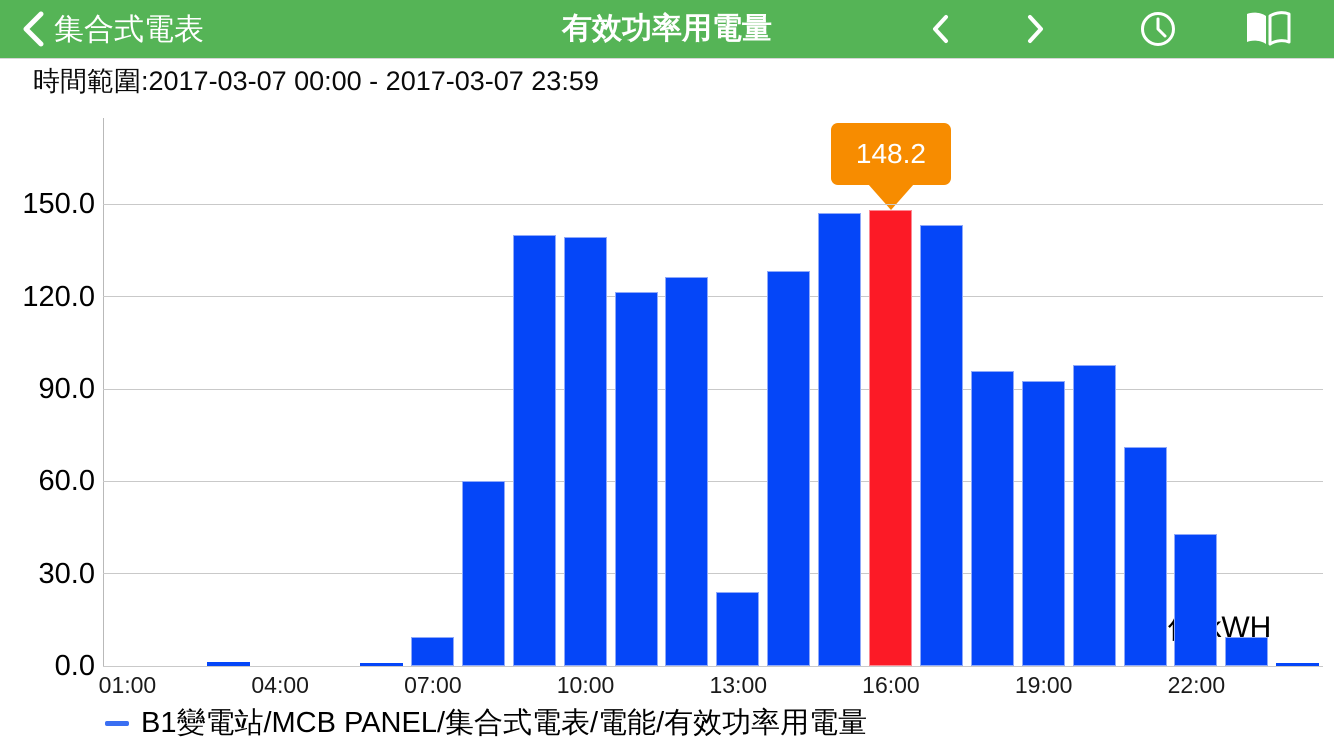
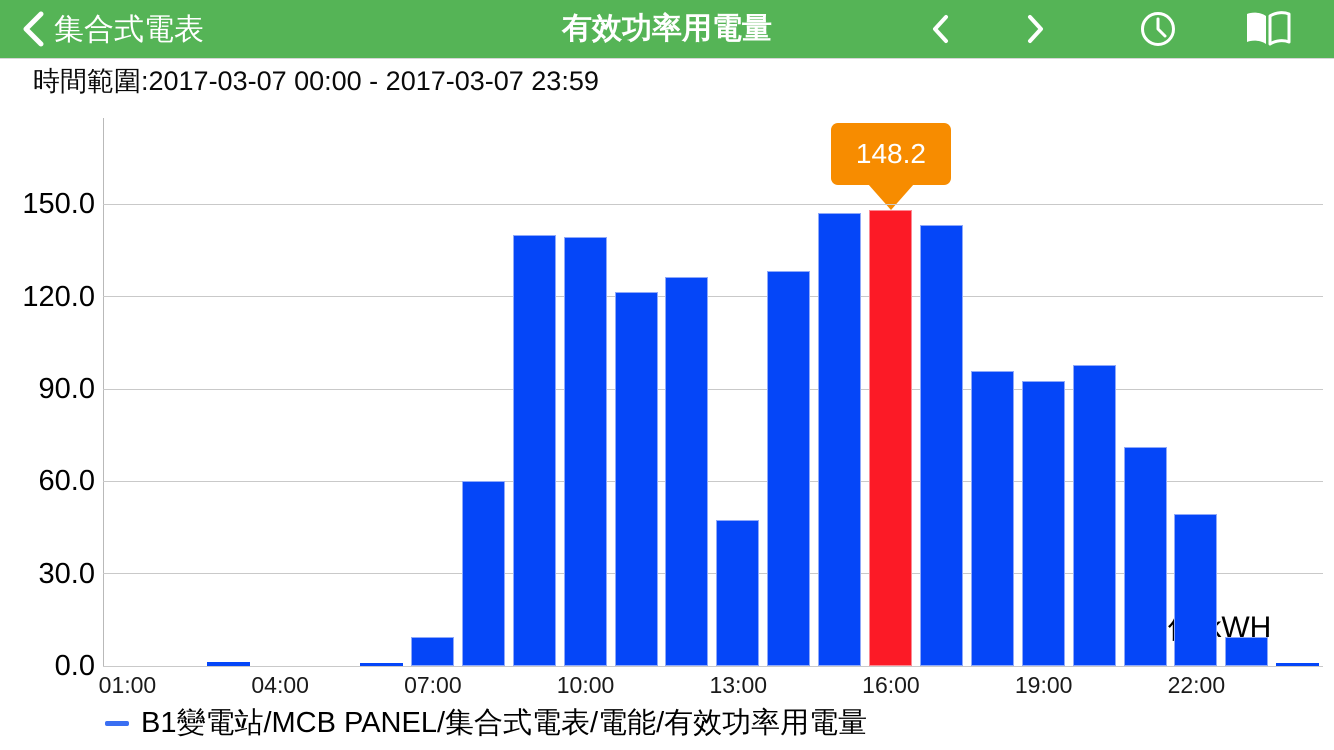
13:00: 24 -> 48
22:00: 43 -> 50
